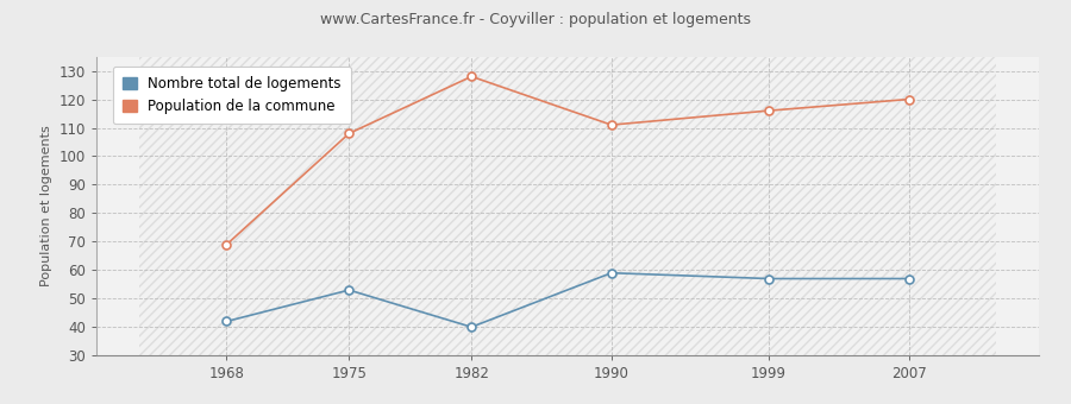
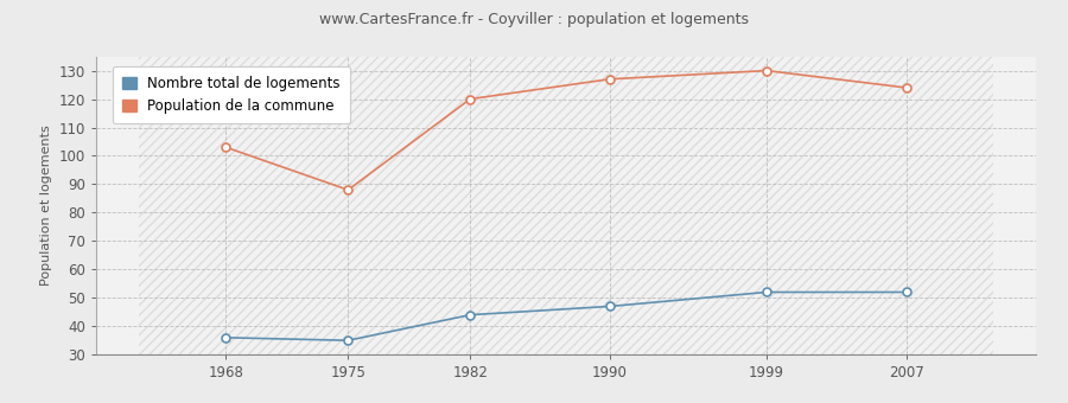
Nombre total de logements/1968: 42 -> 36
Population de la commune/1968: 69 -> 103
Nombre total de logements/1975: 53 -> 35
Population de la commune/1975: 108 -> 88
Nombre total de logements/1982: 40 -> 44
Population de la commune/1982: 128 -> 120
Nombre total de logements/1990: 59 -> 47
Population de la commune/1990: 111 -> 127
Nombre total de logements/1999: 57 -> 52
Population de la commune/1999: 116 -> 130
Nombre total de logements/2007: 57 -> 52
Population de la commune/2007: 120 -> 124
